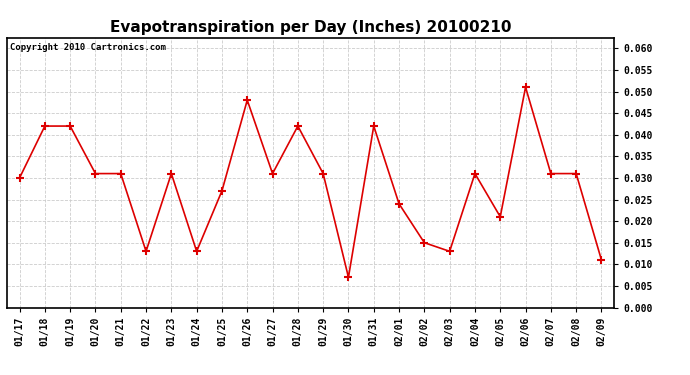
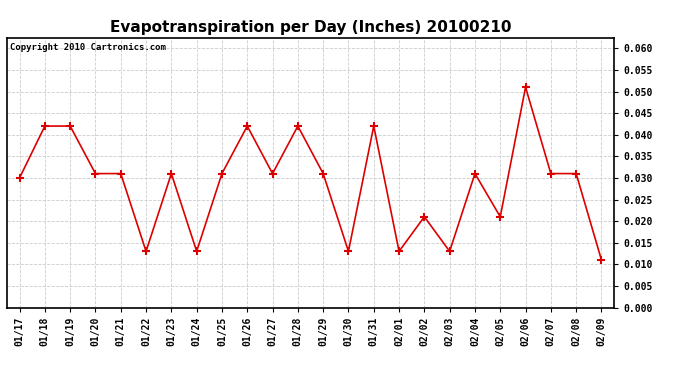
01/25: 0.027 -> 0.031
01/26: 0.048 -> 0.042
01/30: 0.007 -> 0.013
02/01: 0.024 -> 0.013
02/02: 0.015 -> 0.021
